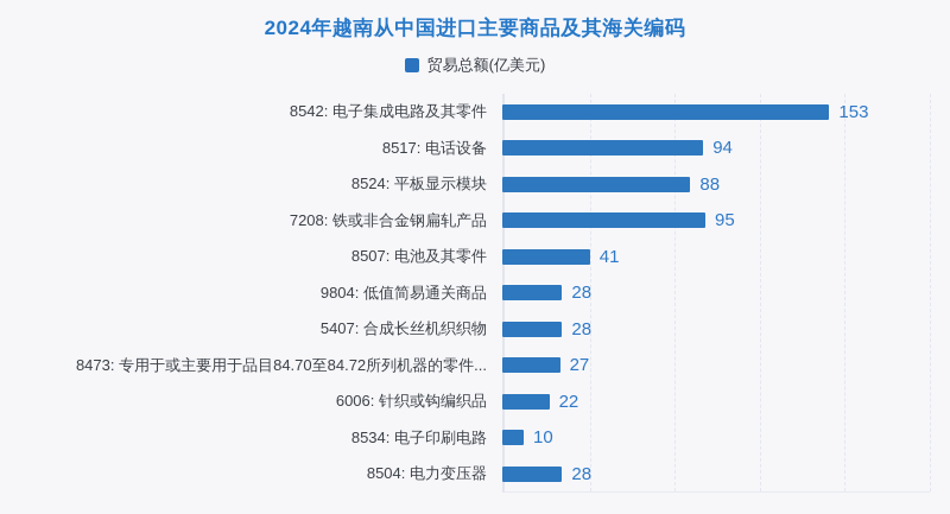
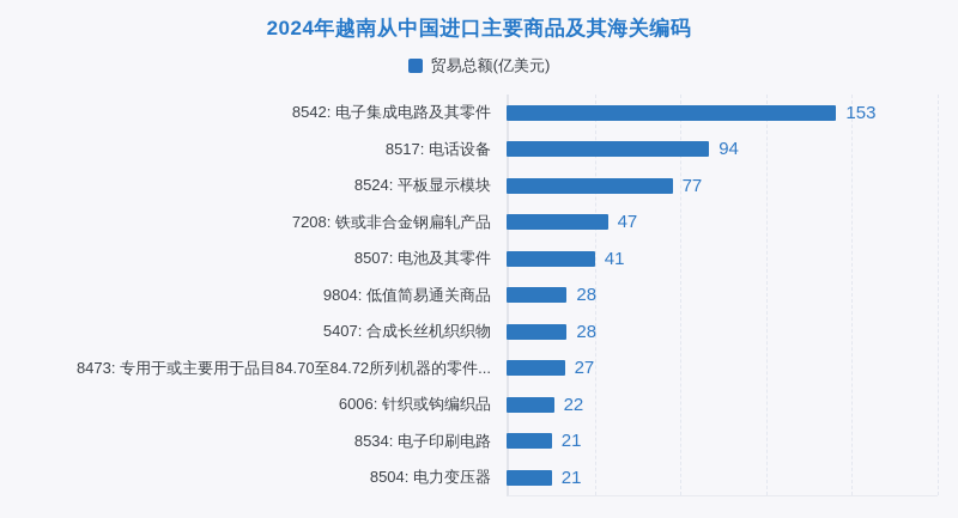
8524: 平板显示模块: 88 -> 77
7208: 铁或非合金钢扁轧产品: 95 -> 47
8534: 电子印刷电路: 10 -> 21
8504: 电力变压器: 28 -> 21
